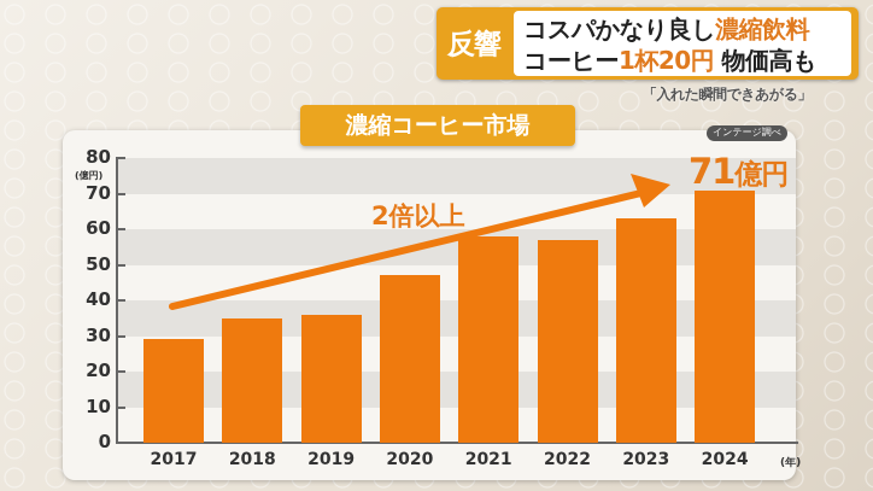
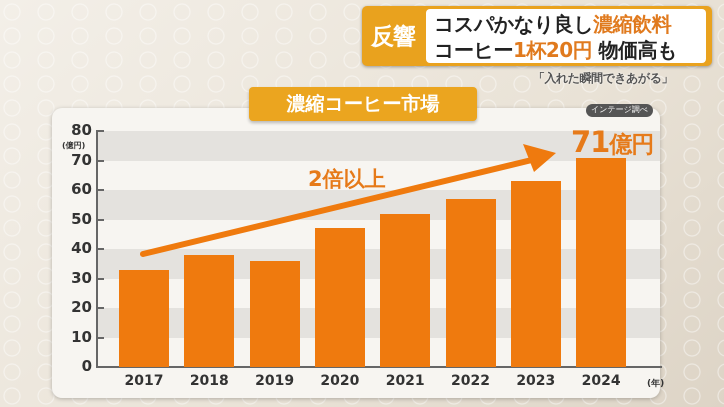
2017: 29 -> 33
2018: 35 -> 38
2021: 58 -> 52
